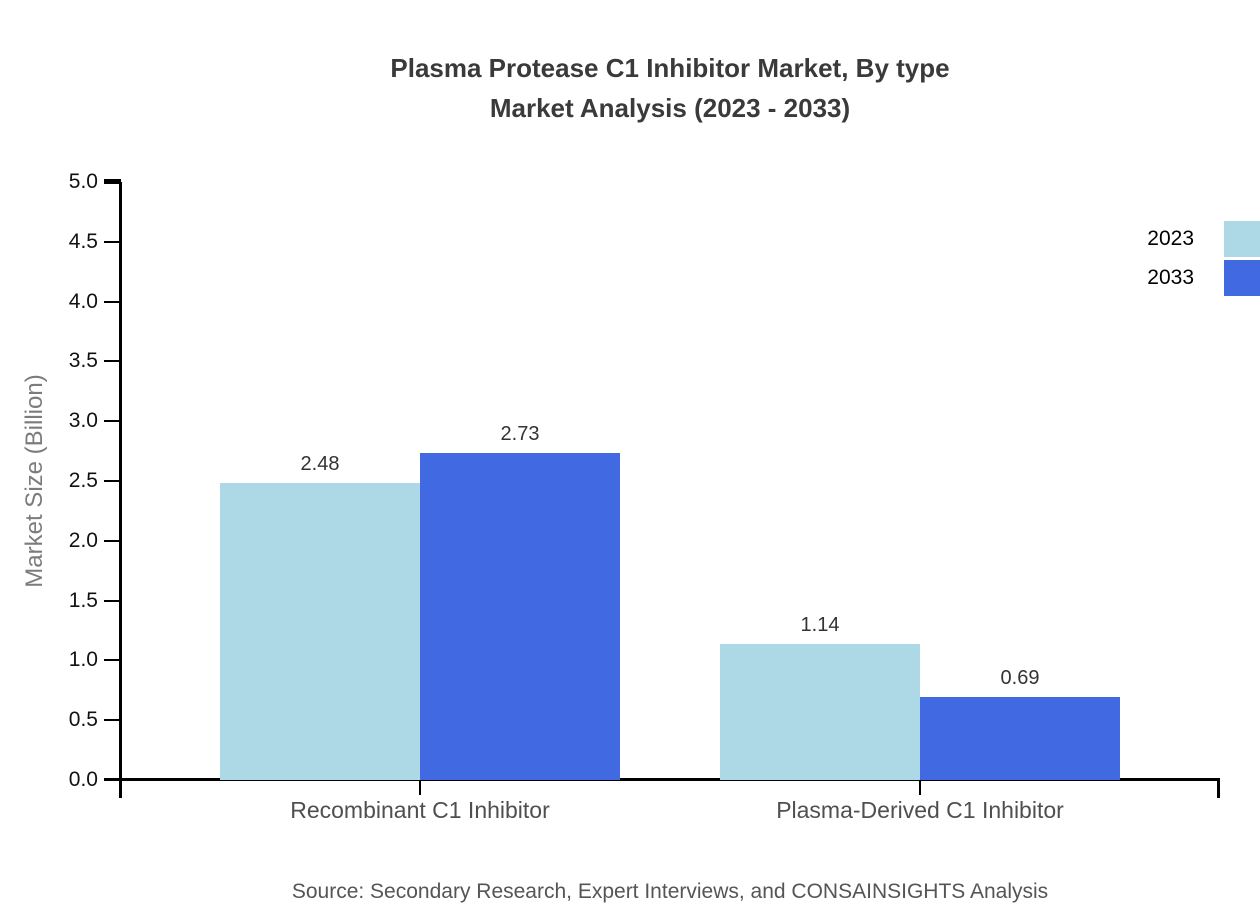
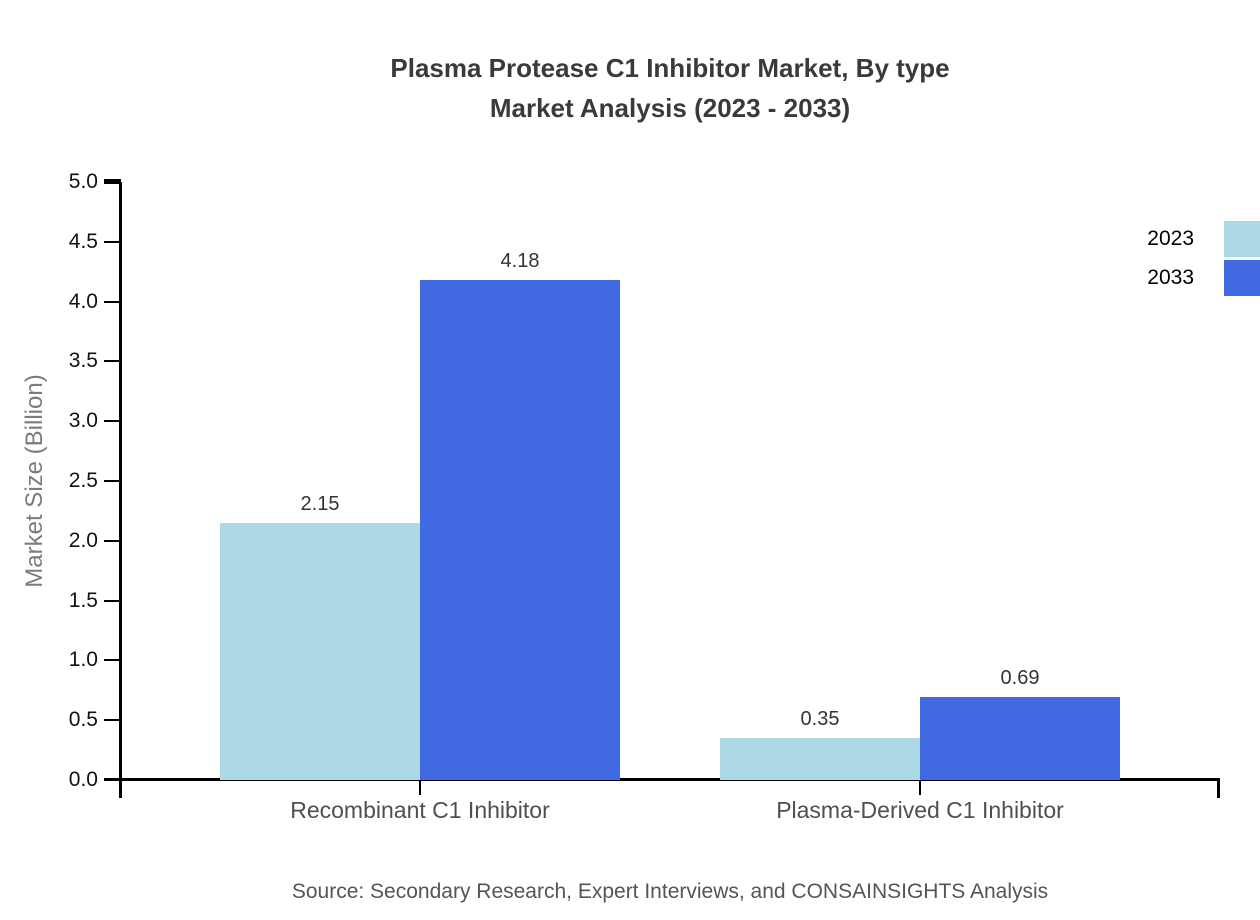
2023/Recombinant C1 Inhibitor: 2.48 -> 2.15
2033/Recombinant C1 Inhibitor: 2.73 -> 4.18
2023/Plasma-Derived C1 Inhibitor: 1.14 -> 0.35
